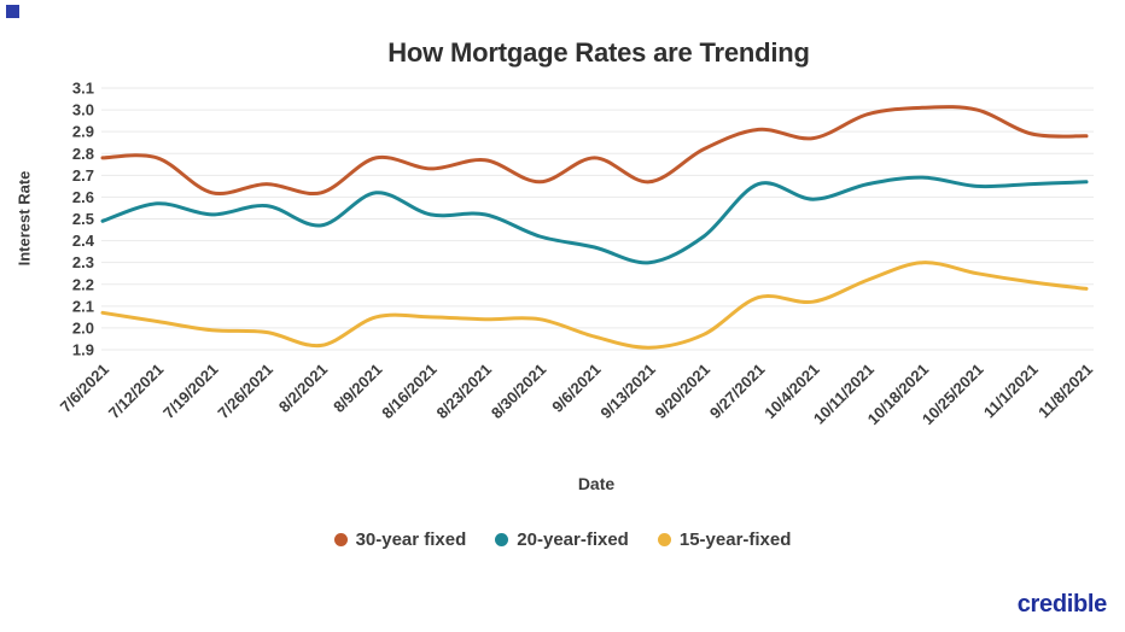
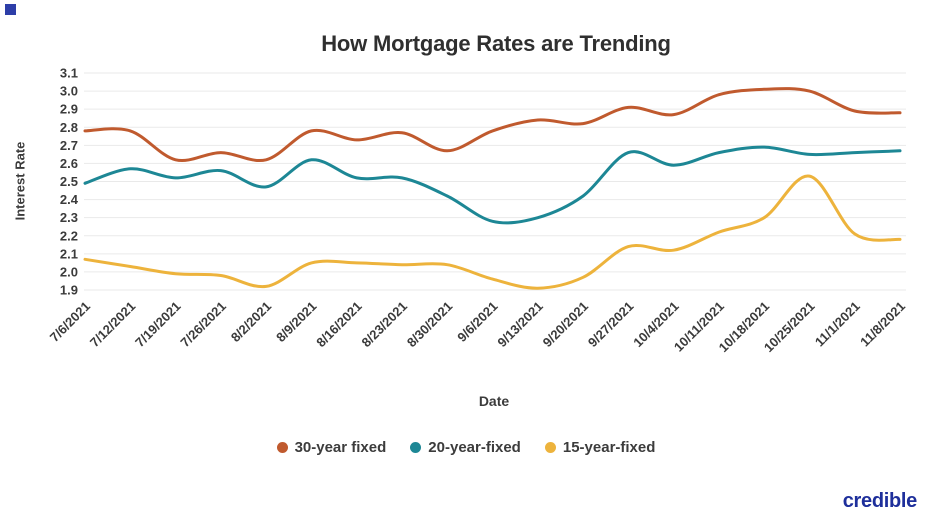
20-year-fixed/9/6/2021: 2.37 -> 2.28
30-year fixed/9/13/2021: 2.67 -> 2.84
15-year-fixed/10/25/2021: 2.25 -> 2.53
